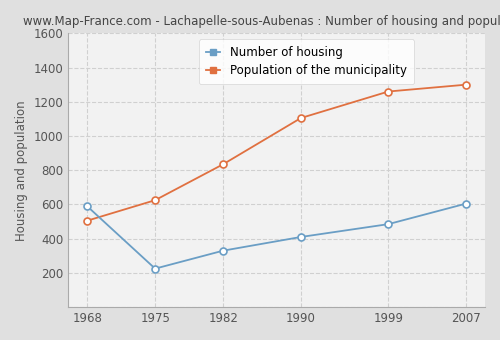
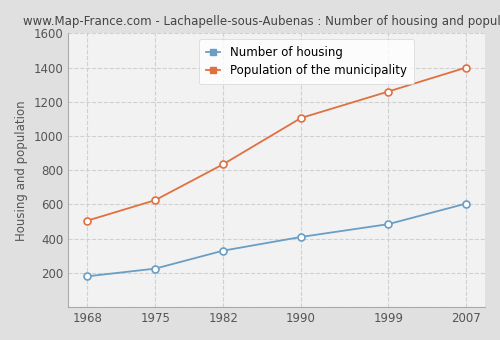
Number of housing/1968: 590 -> 180
Population of the municipality/2007: 1300 -> 1400
